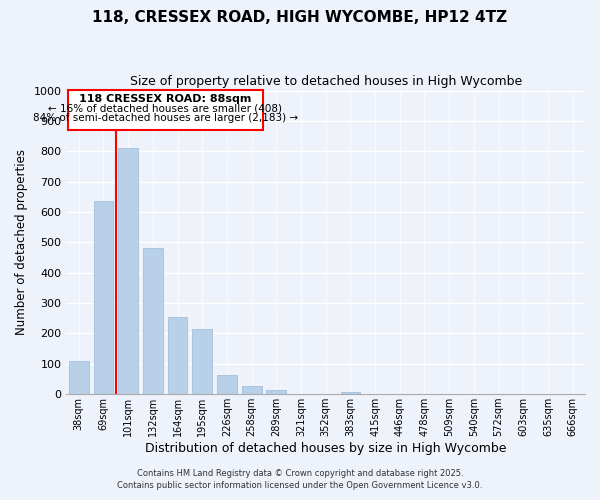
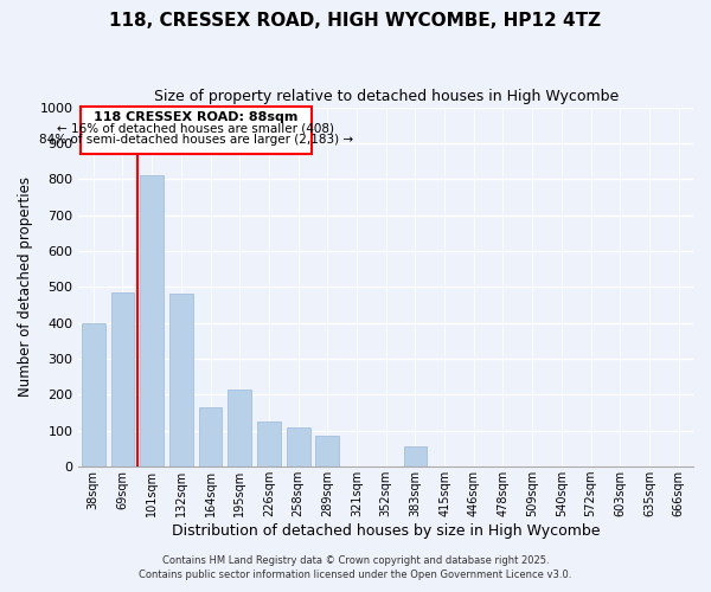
38sqm: 110 -> 400
69sqm: 635 -> 485
164sqm: 255 -> 165
226sqm: 62 -> 125
258sqm: 28 -> 110
289sqm: 14 -> 85
383sqm: 8 -> 55
